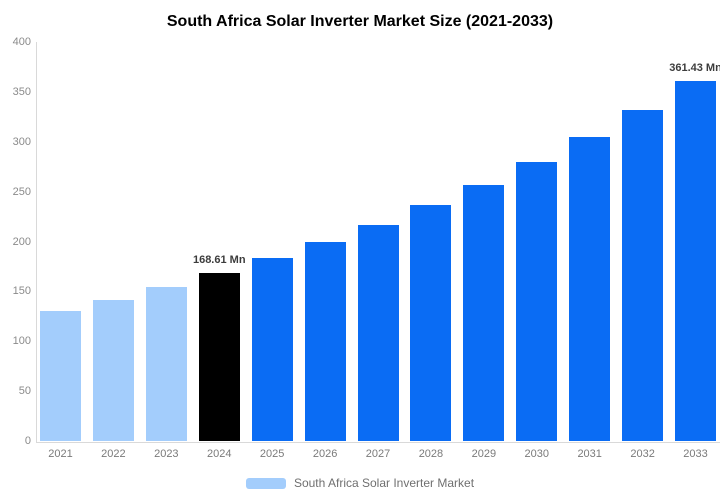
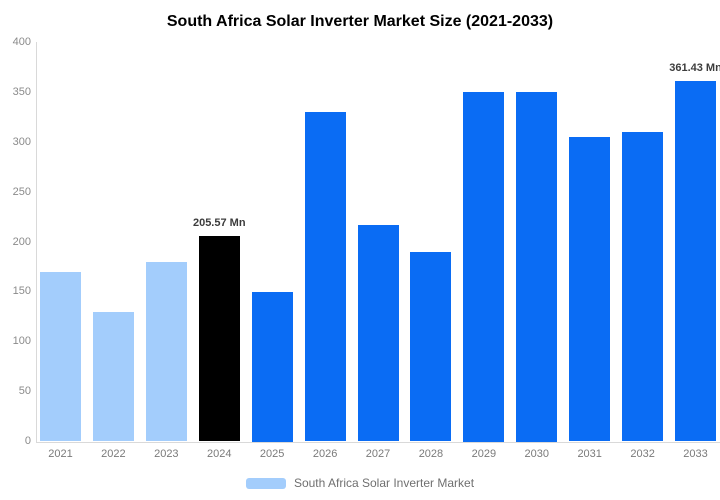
2021: 130 -> 170
2022: 140 -> 130
2023: 150 -> 180
2024: 168.61 -> 205.57
2025: 180 -> 150
2026: 200 -> 330
2028: 240 -> 190
2029: 260 -> 350
2030: 280 -> 350
2032: 330 -> 310
